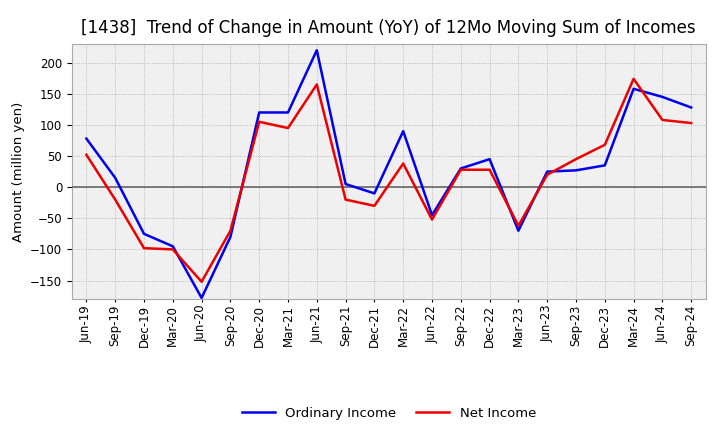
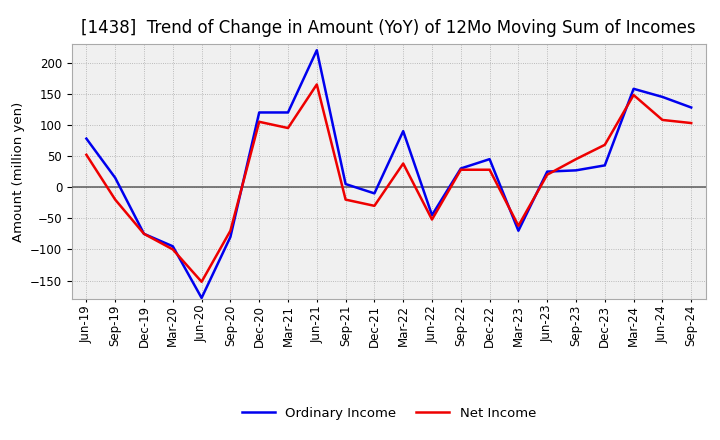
Net Income/Dec-19: -98 -> -75
Net Income/Mar-24: 174 -> 148
